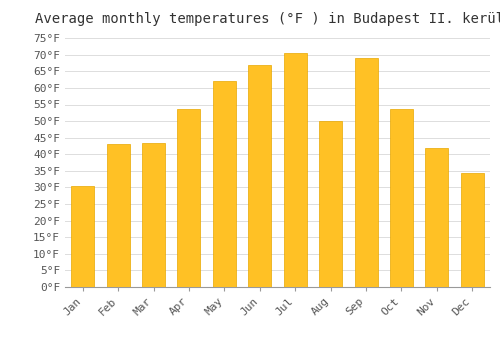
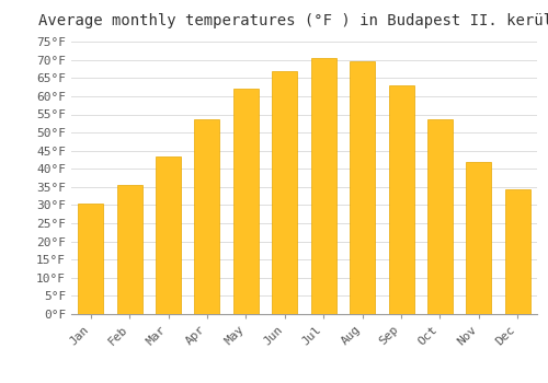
Feb: 43.0°F -> 35.5°F
Aug: 50.0°F -> 69.5°F
Sep: 69.0°F -> 63.0°F
